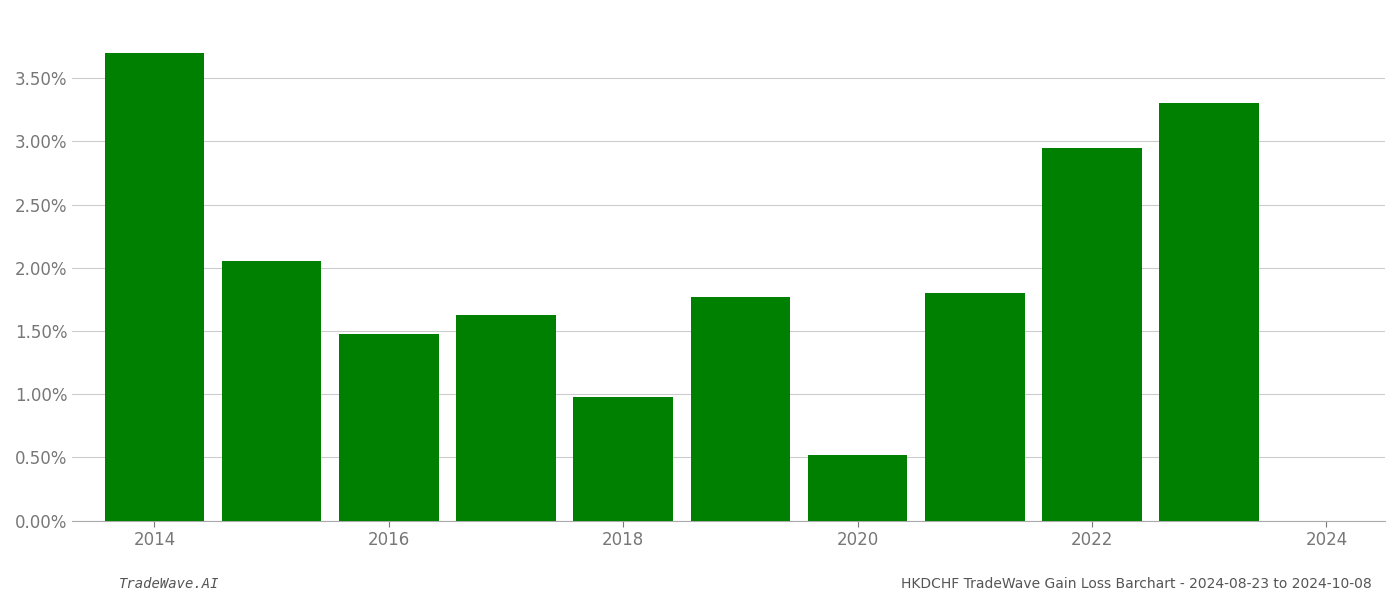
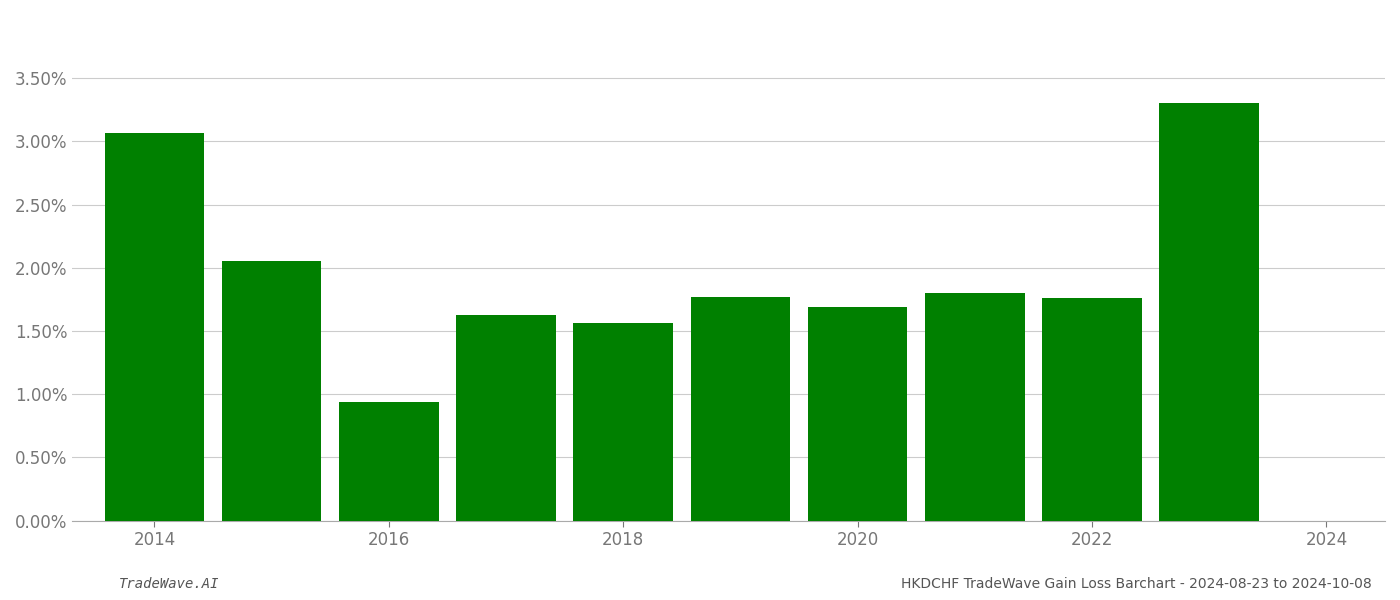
2014: 3.70% -> 3.07%
2016: 1.48% -> 0.94%
2018: 0.98% -> 1.56%
2020: 0.52% -> 1.69%
2022: 2.95% -> 1.76%
